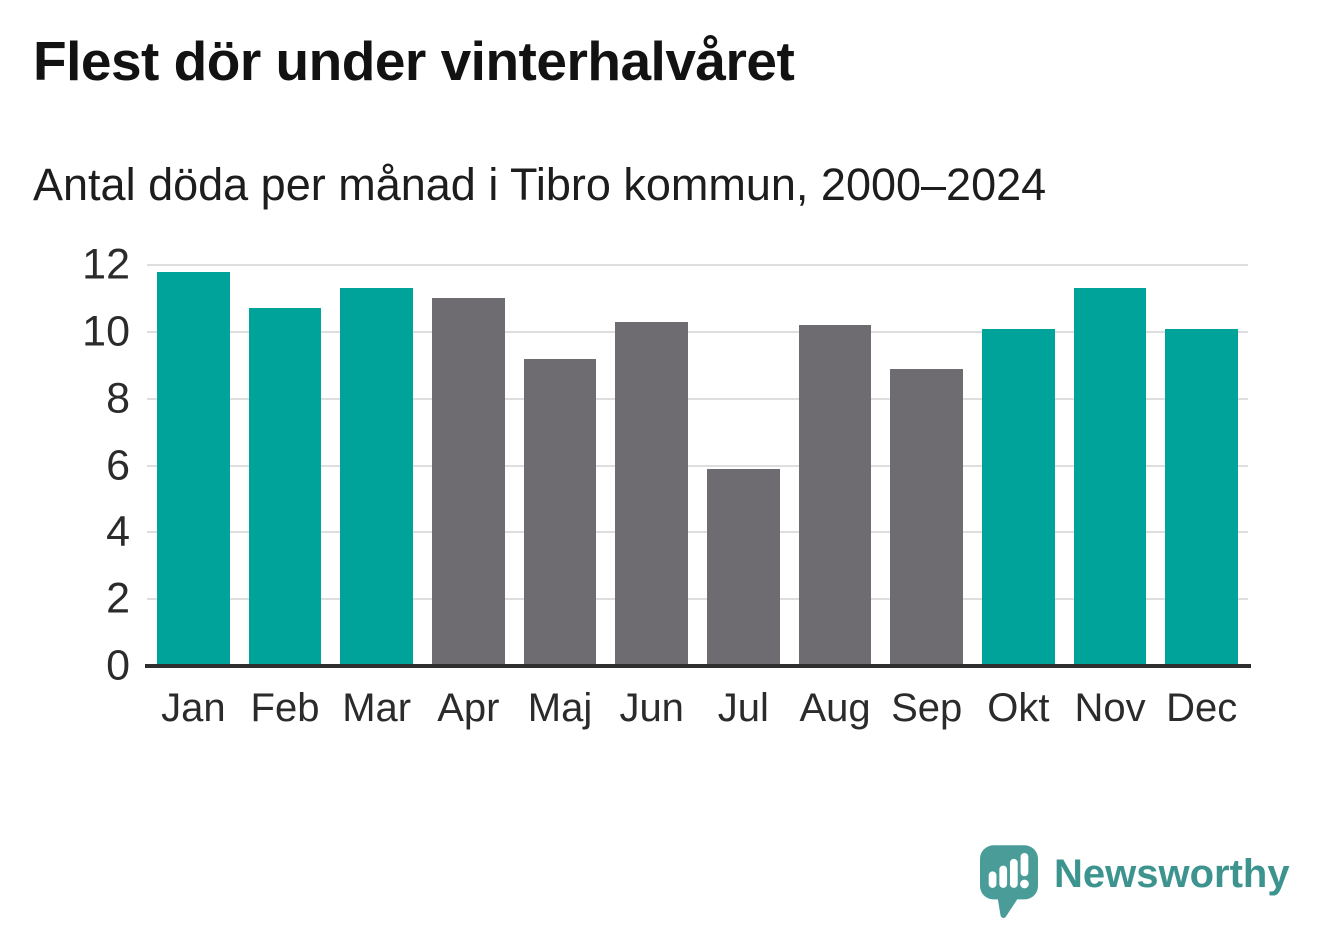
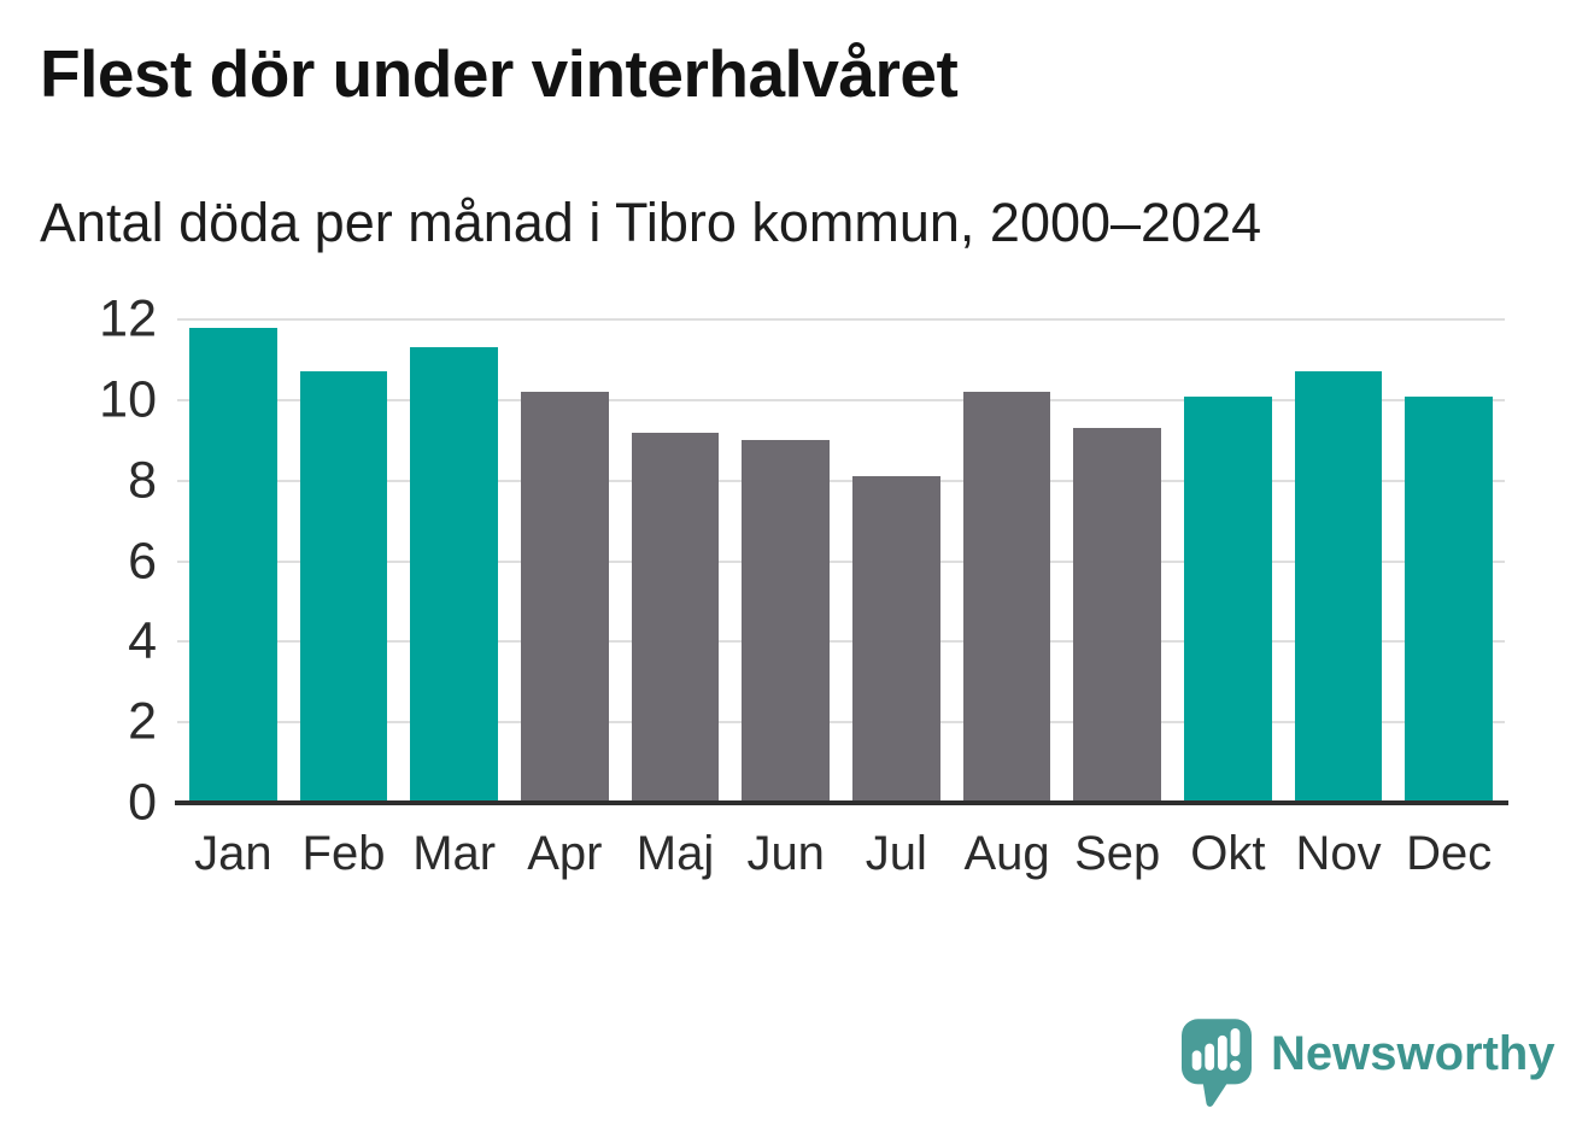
Apr: 11.0 -> 10.2
Jun: 10.3 -> 9.0
Jul: 5.9 -> 8.1
Sep: 8.9 -> 9.3
Nov: 11.3 -> 10.7
